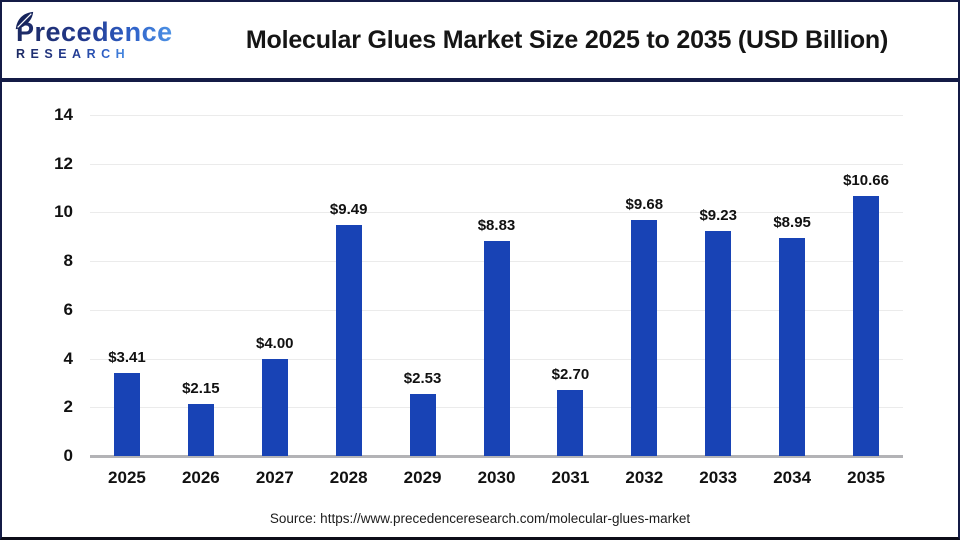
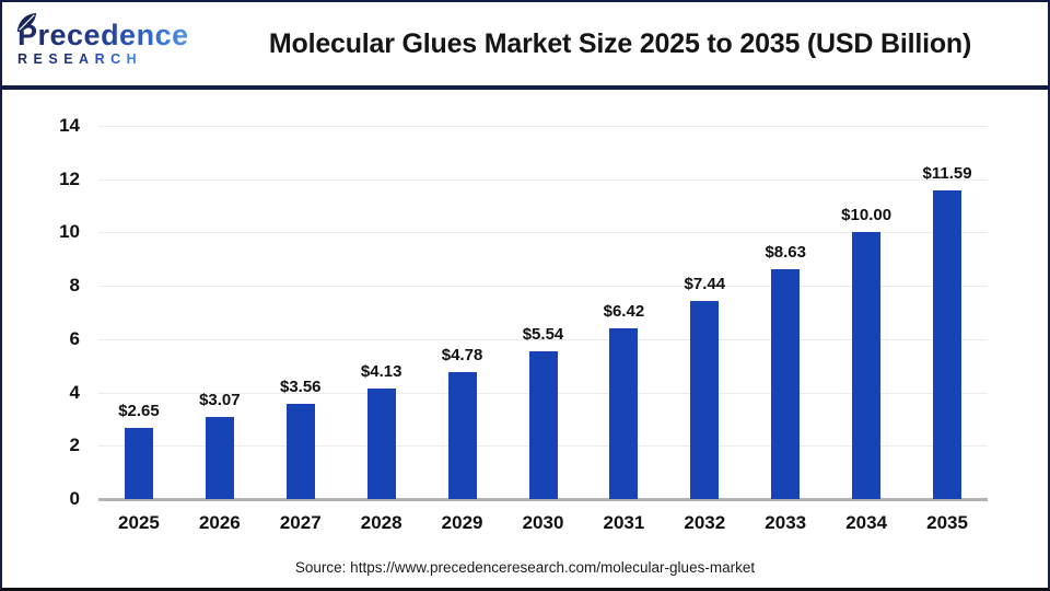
2025: $3.41 -> $2.65
2026: $2.15 -> $3.07
2027: $4.00 -> $3.56
2028: $9.49 -> $4.13
2029: $2.53 -> $4.78
2030: $8.83 -> $5.54
2031: $2.70 -> $6.42
2032: $9.68 -> $7.44
2033: $9.23 -> $8.63
2034: $8.95 -> $10.00
2035: $10.66 -> $11.59
